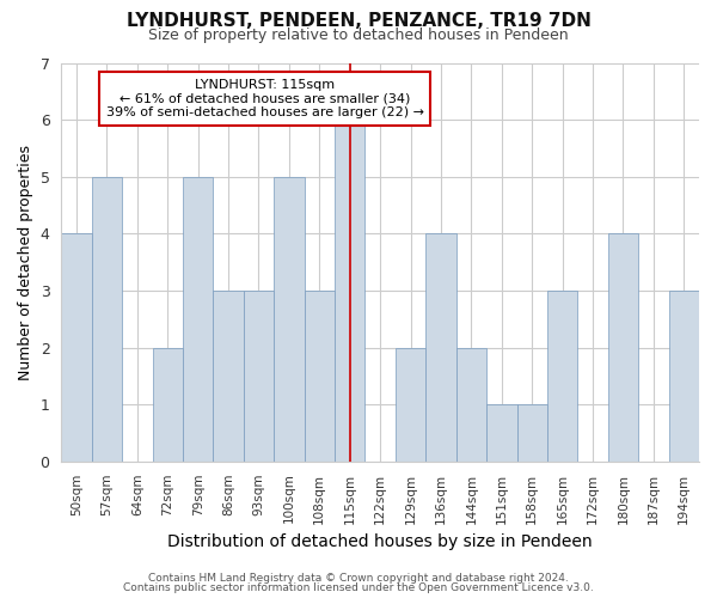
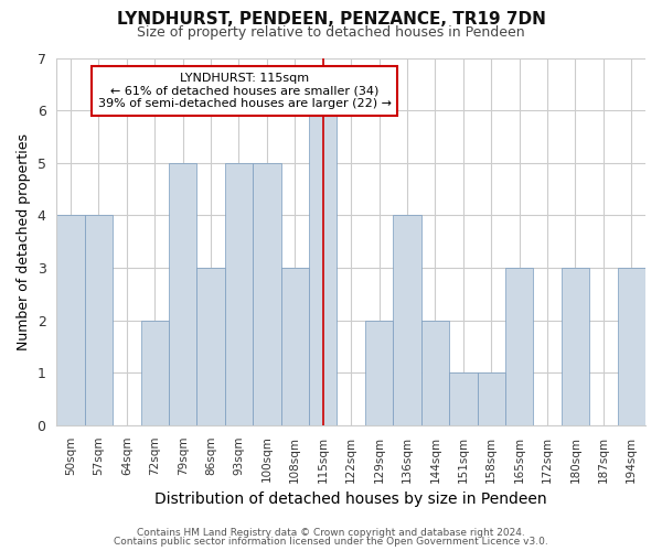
57sqm: 5 -> 4
93sqm: 3 -> 5
180sqm: 4 -> 3
